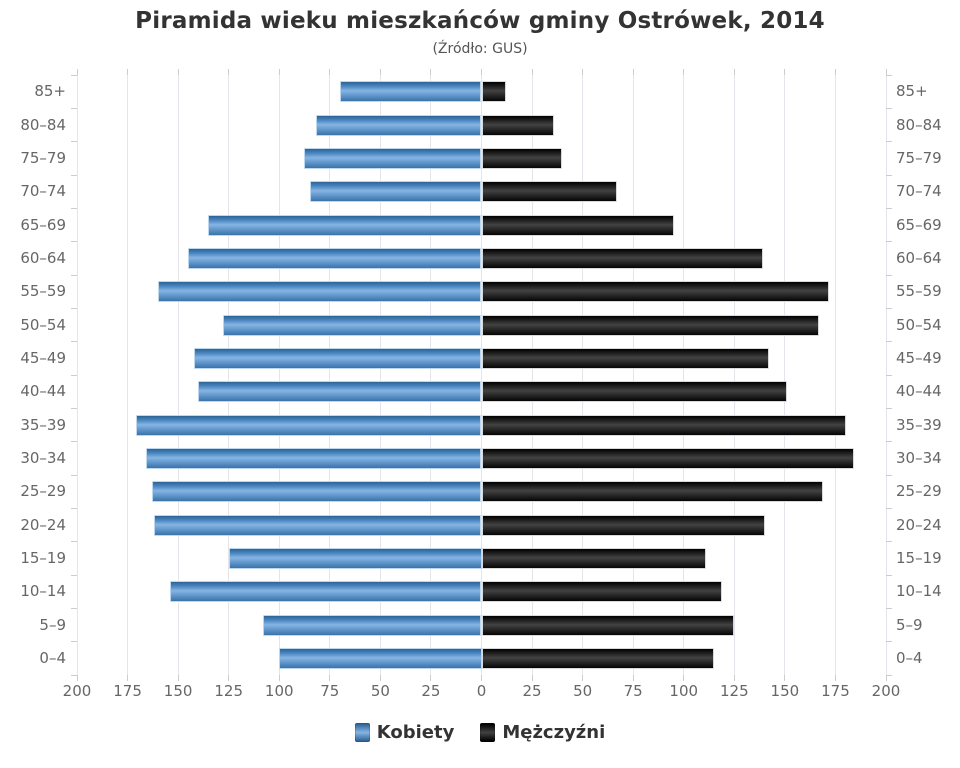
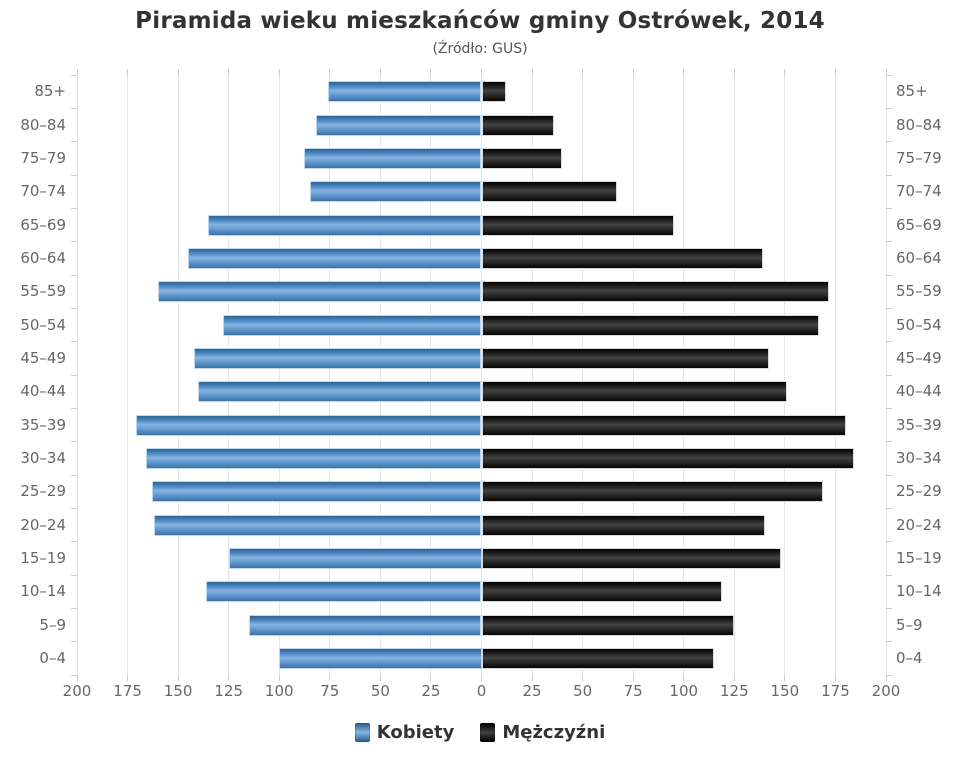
Kobiety/85+: 70 -> 76
Mężczyźni/15–19: 111 -> 148
Kobiety/10–14: 154 -> 136
Kobiety/5–9: 108 -> 115
